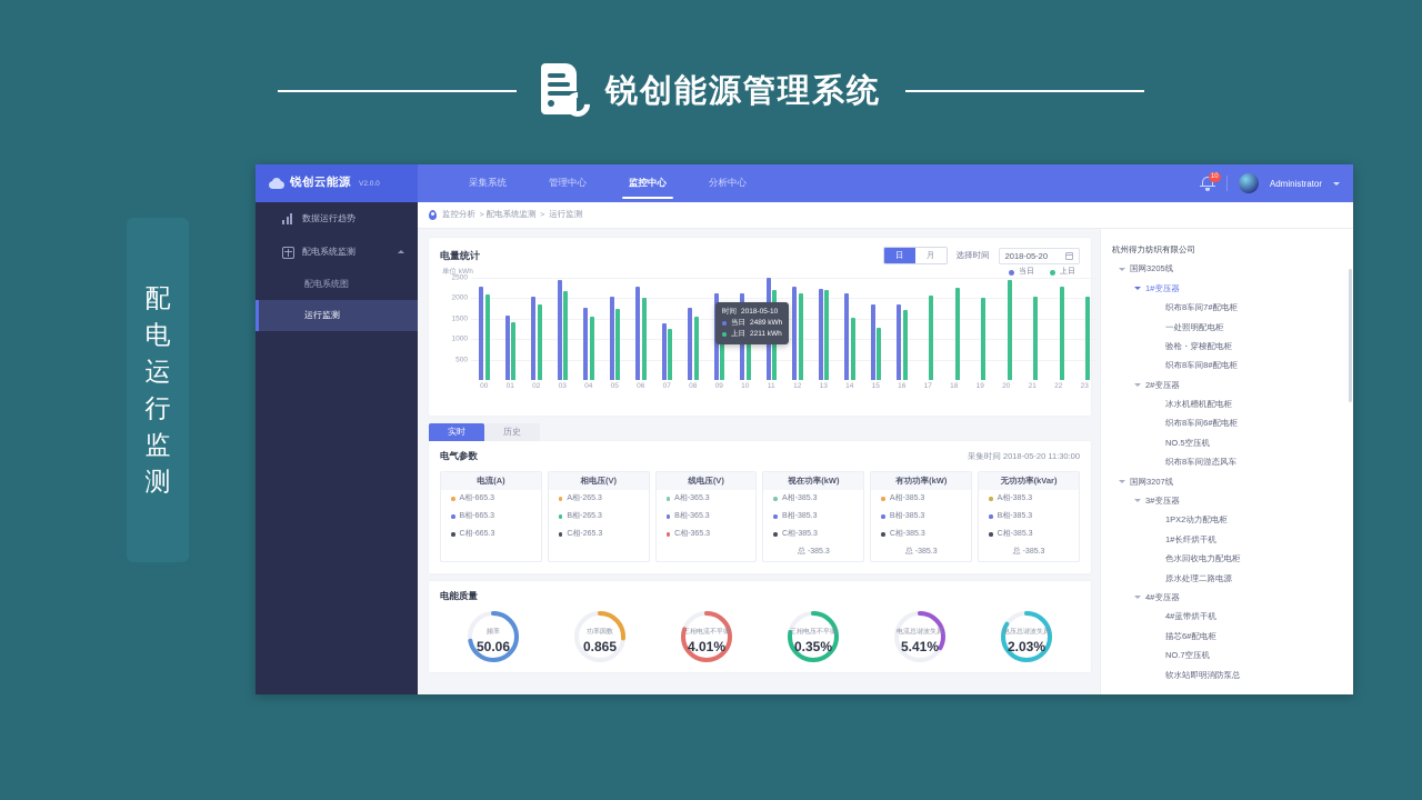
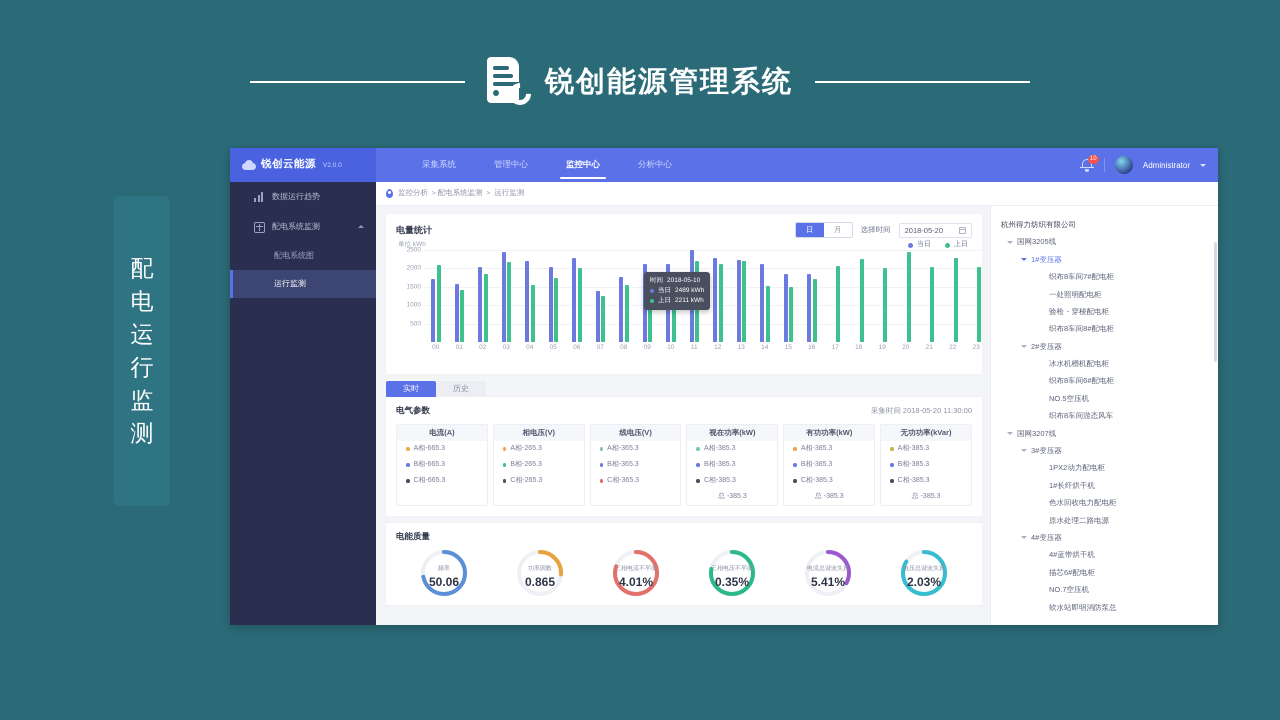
当日/00: 2300 -> 1700
当日/04: 1800 -> 2200
上日/15: 1300 -> 1500
